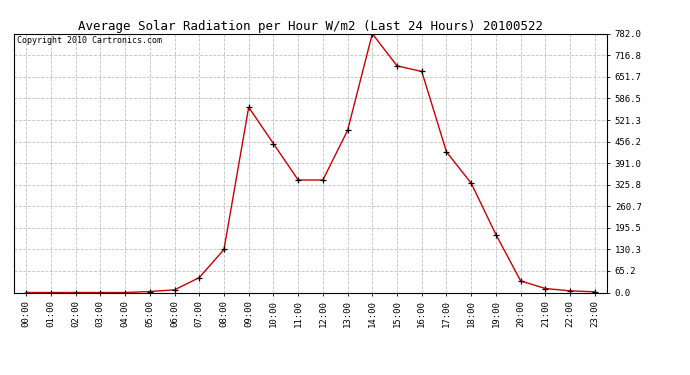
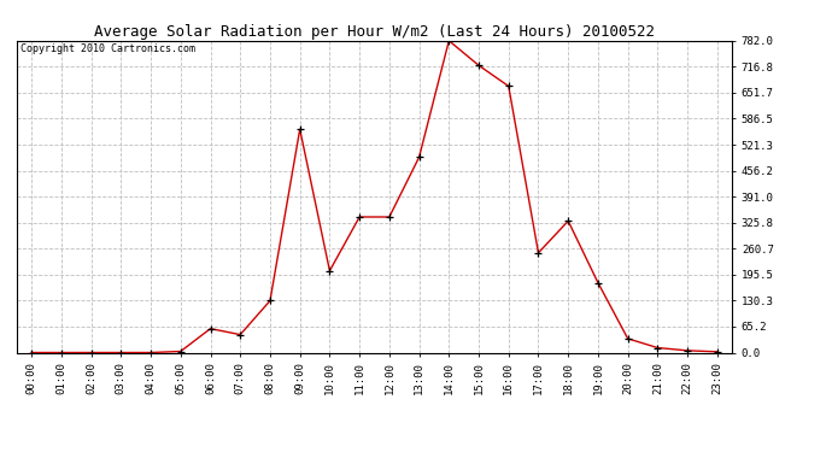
06:00: 8 -> 60
10:00: 450 -> 205
15:00: 685 -> 720
17:00: 425 -> 250
